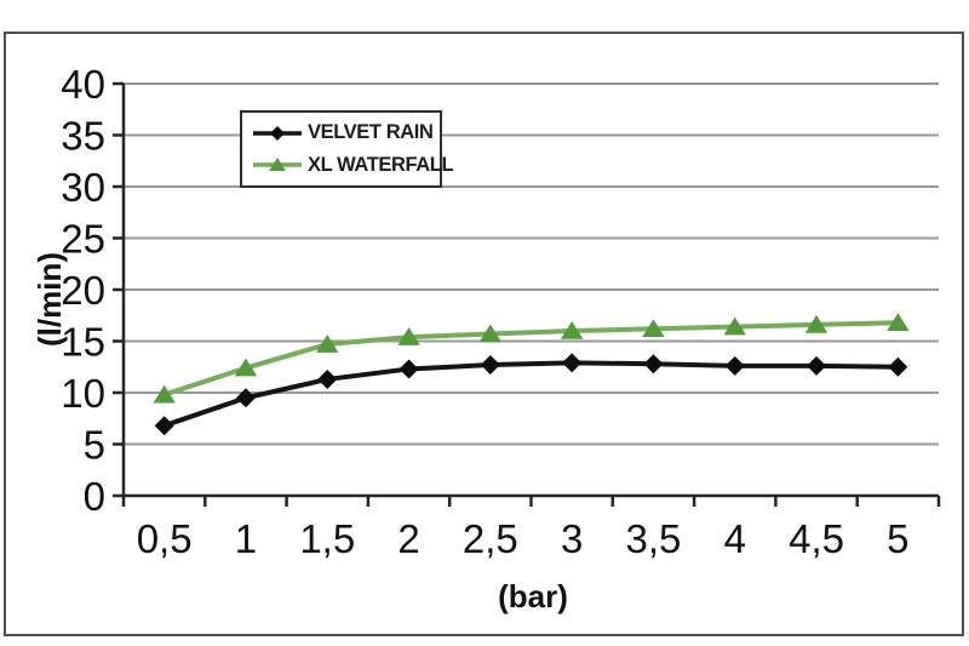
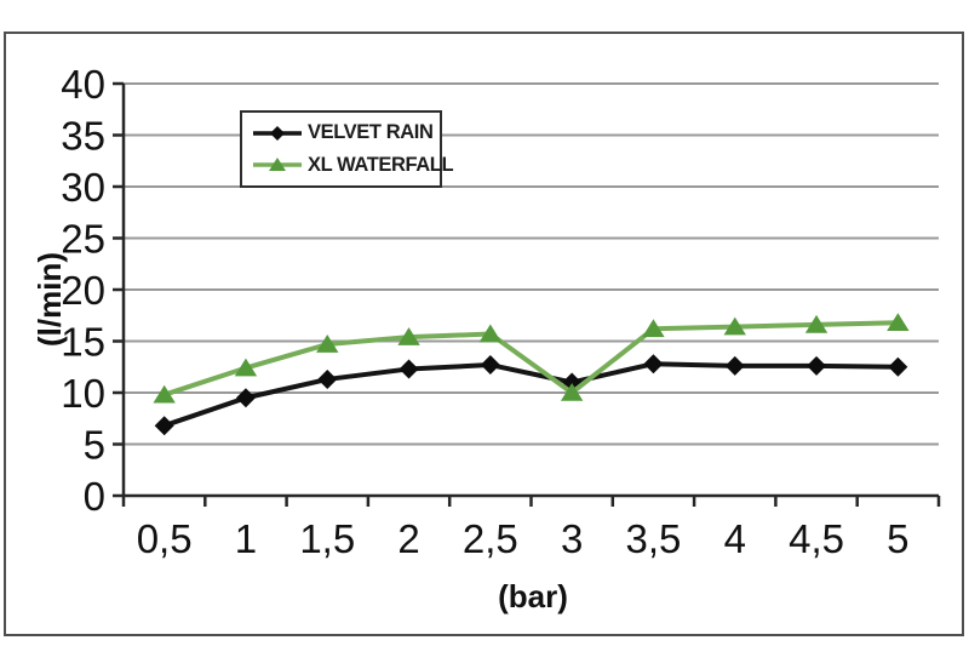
VELVET RAIN/3: 13 -> 11
XL WATERFALL/3: 16 -> 10
